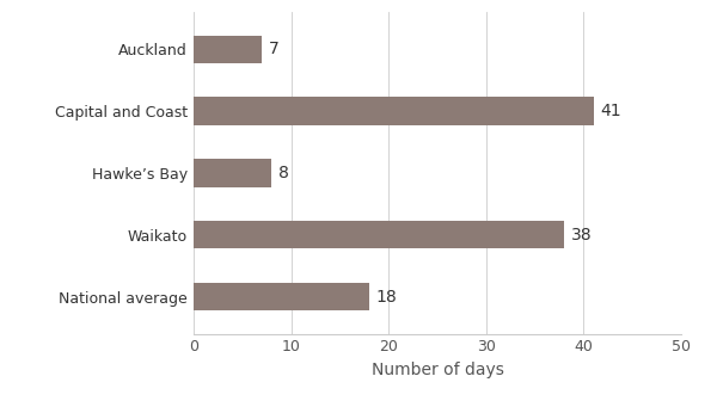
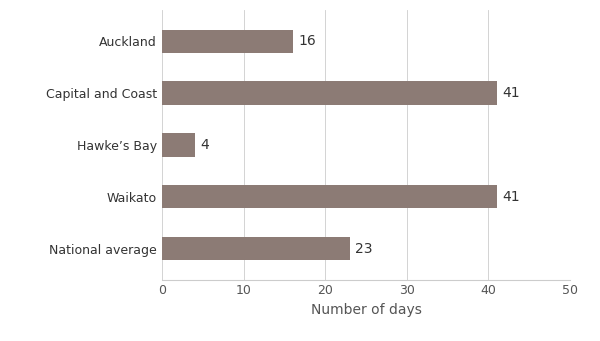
Auckland: 7 -> 16
Hawke’s Bay: 8 -> 4
Waikato: 38 -> 41
National average: 18 -> 23
